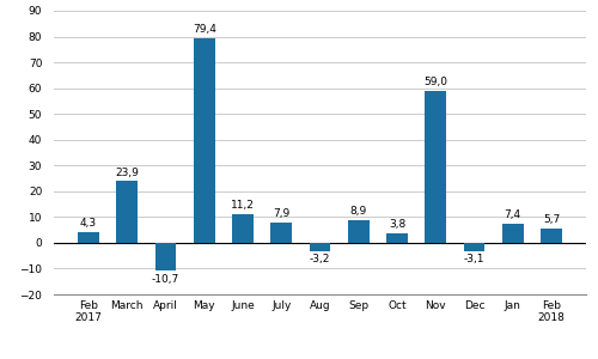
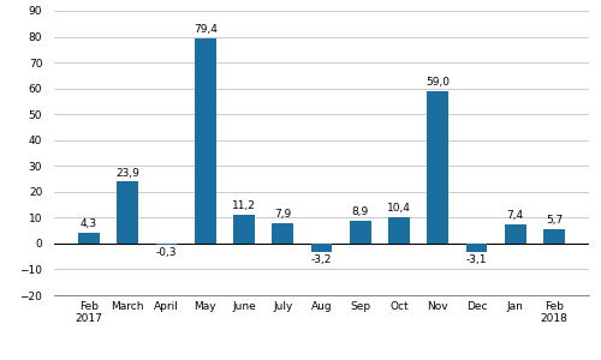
April: -10,7 -> -0,3
Oct: 3,8 -> 10,4
